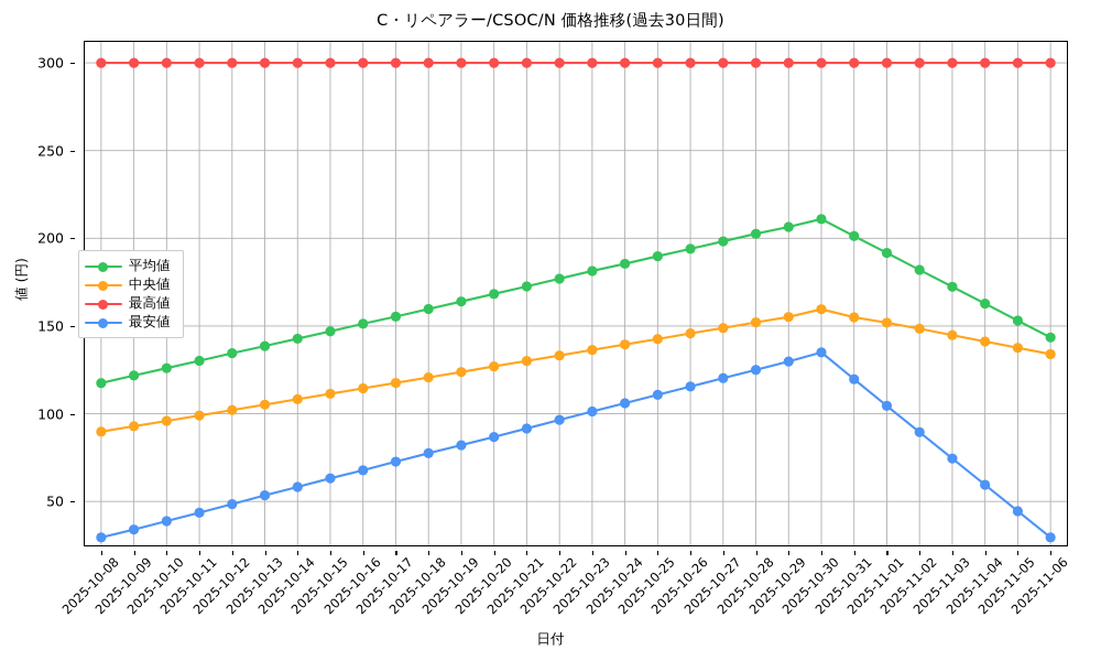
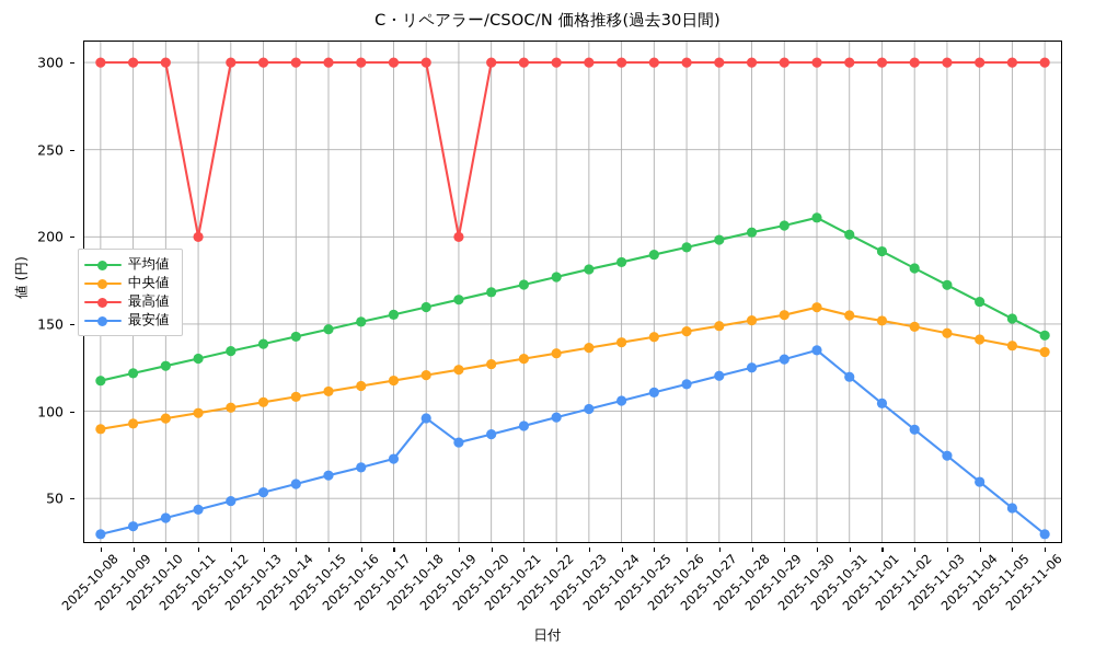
最高値/2025-10-11: 300 -> 200
最安値/2025-10-18: 78 -> 96
最高値/2025-10-19: 300 -> 200
